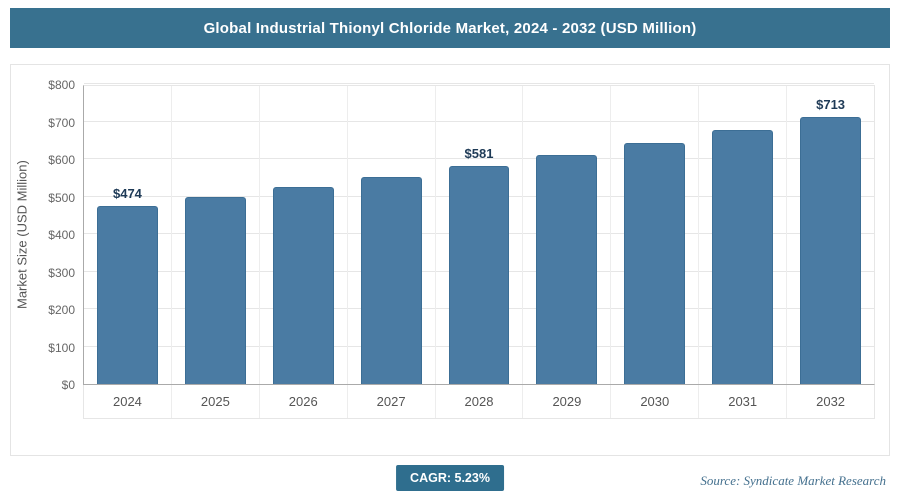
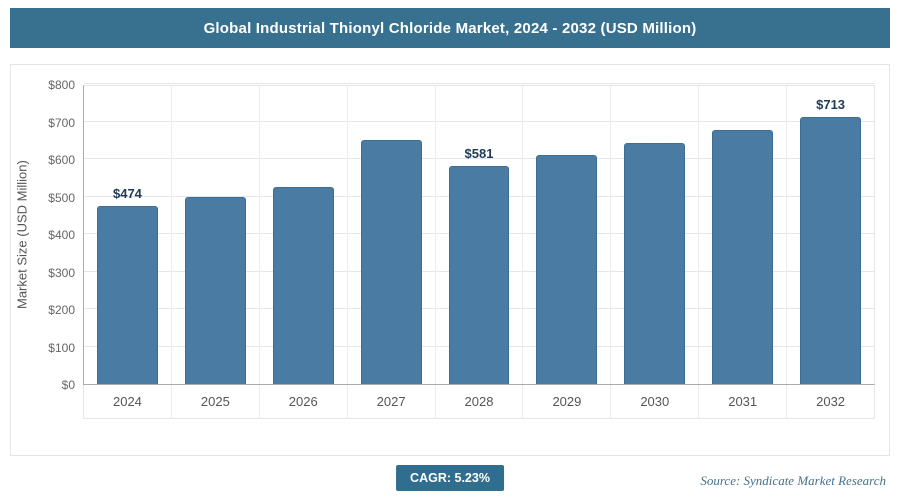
2027: $550 -> $650
